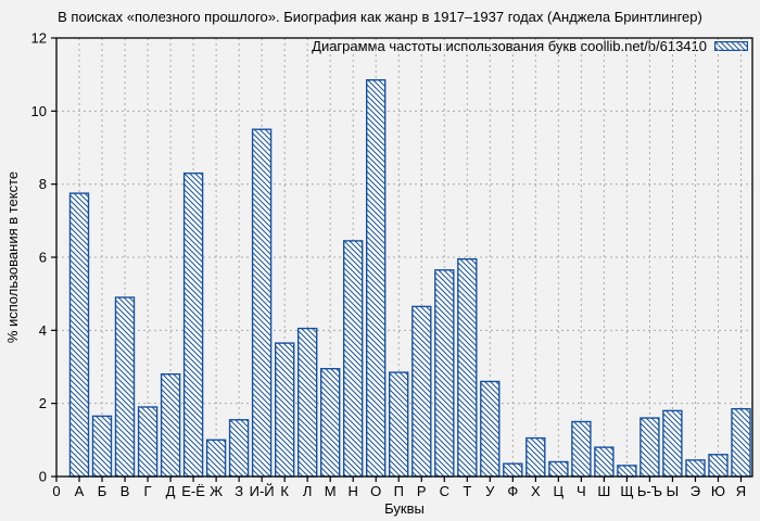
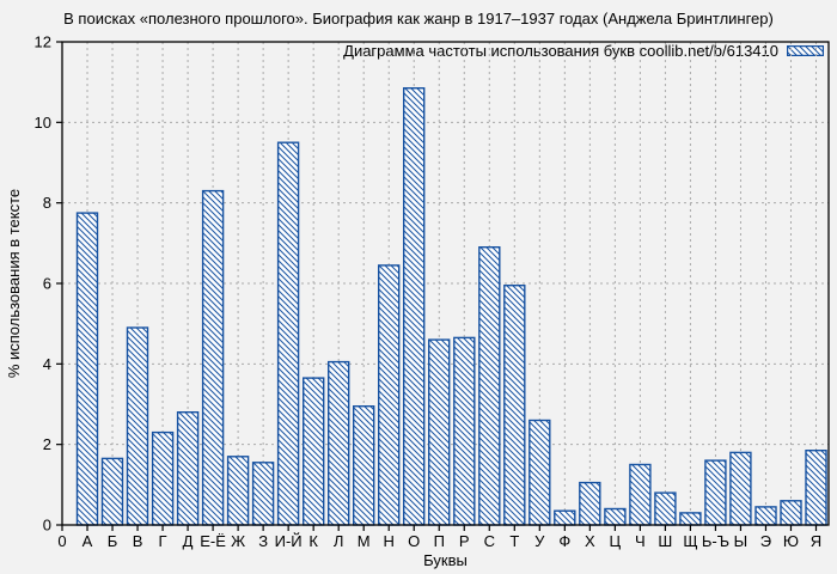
Г: 1.9 -> 2.3
Ж: 1.0 -> 1.7
П: 2.9 -> 4.6
С: 5.7 -> 6.9
